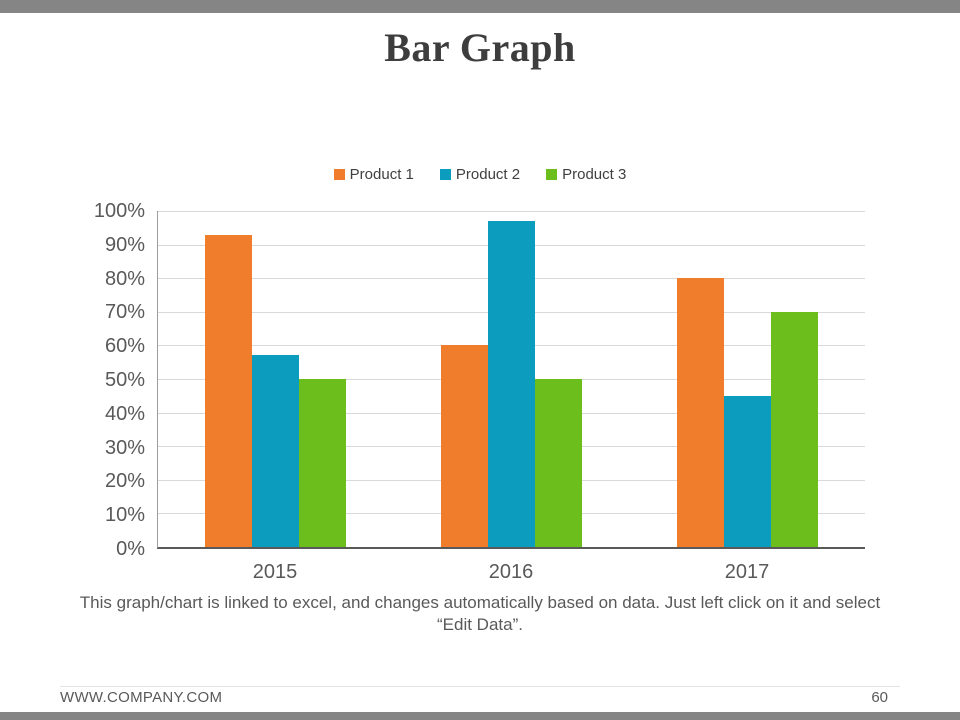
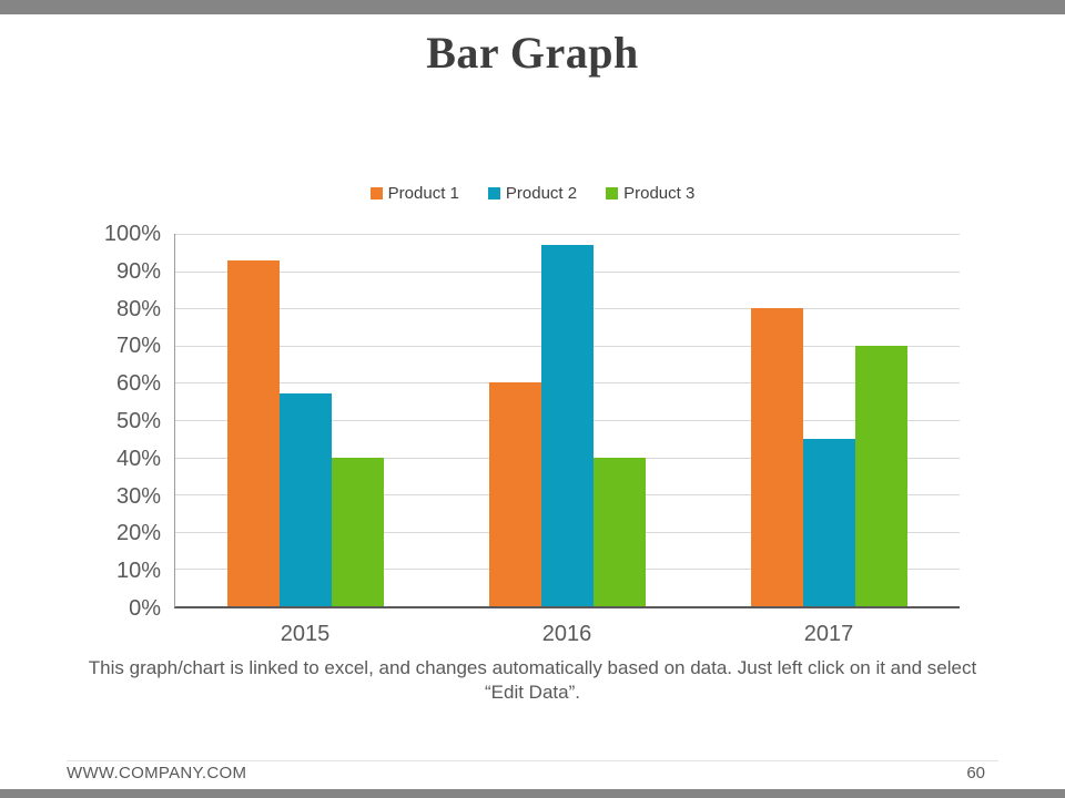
Product 3/2015: 50% -> 40%
Product 3/2016: 50% -> 40%
